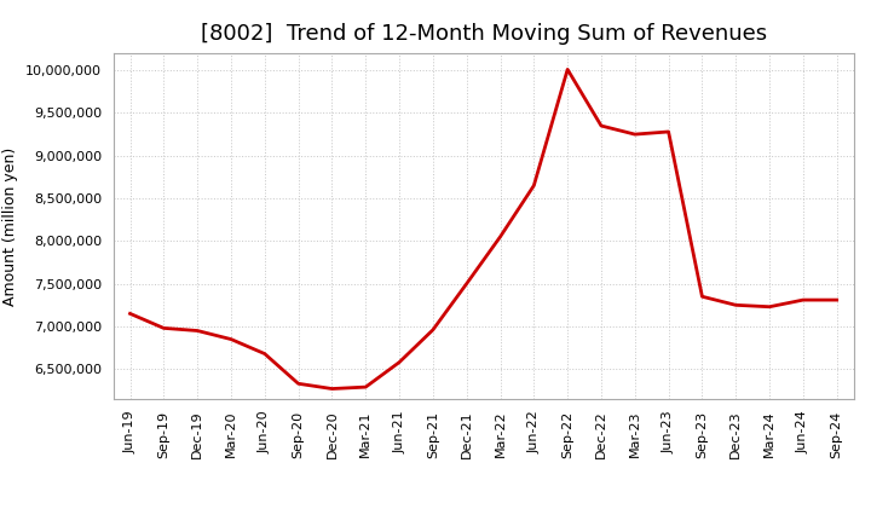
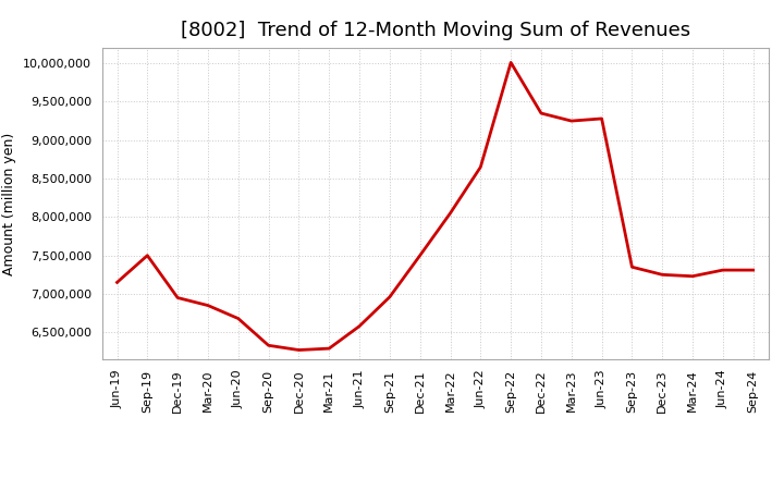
Sep-19: 6,980,000 -> 7,500,000
